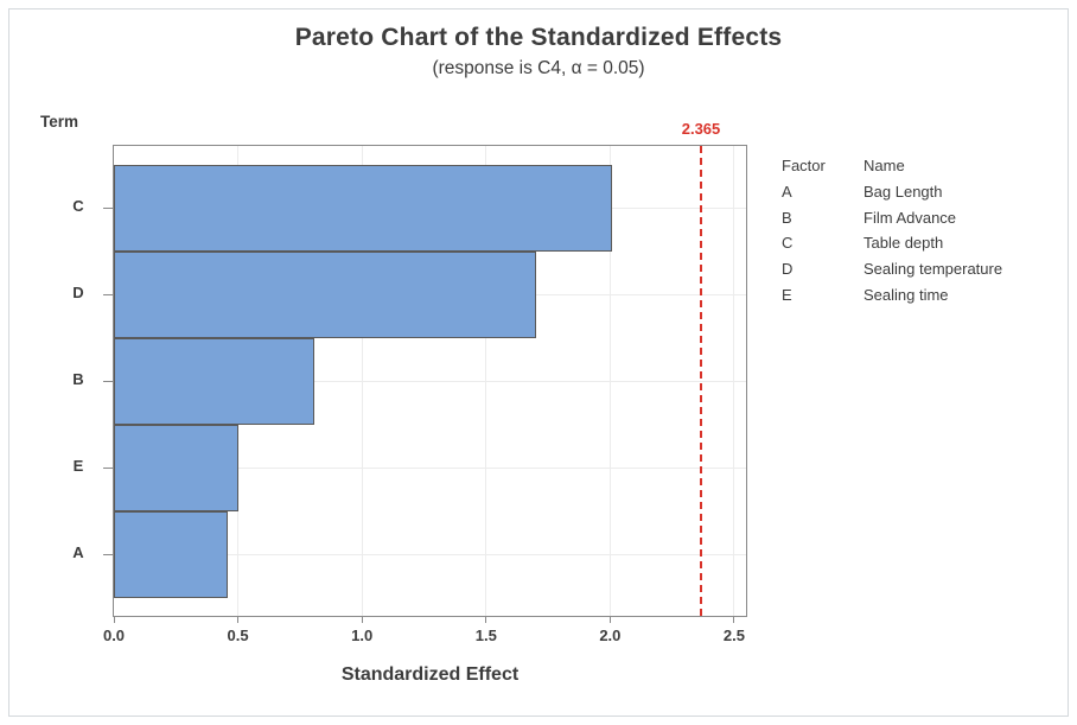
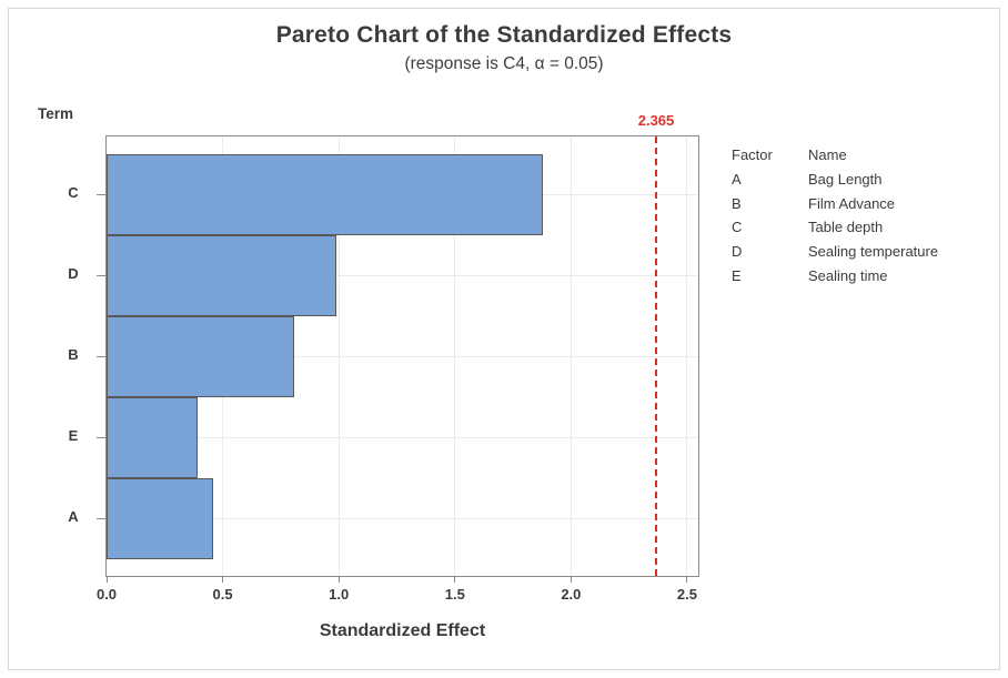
C: 2.01 -> 1.88
D: 1.70 -> 0.99
E: 0.50 -> 0.39
